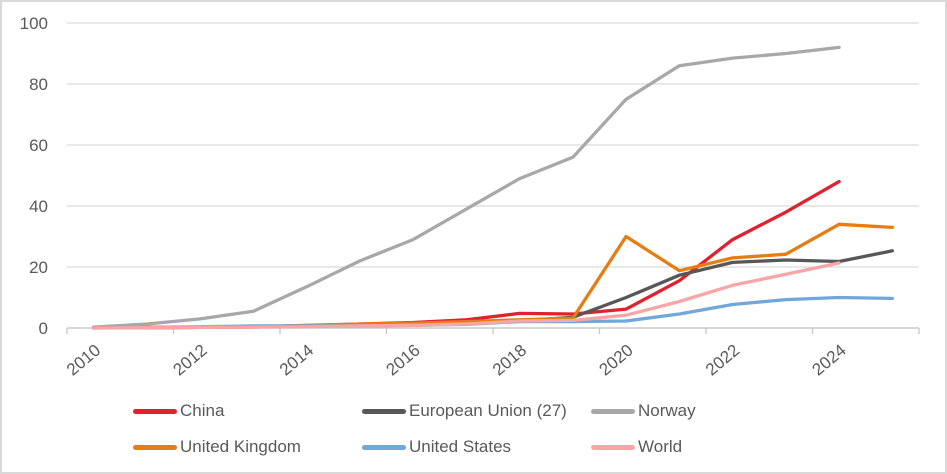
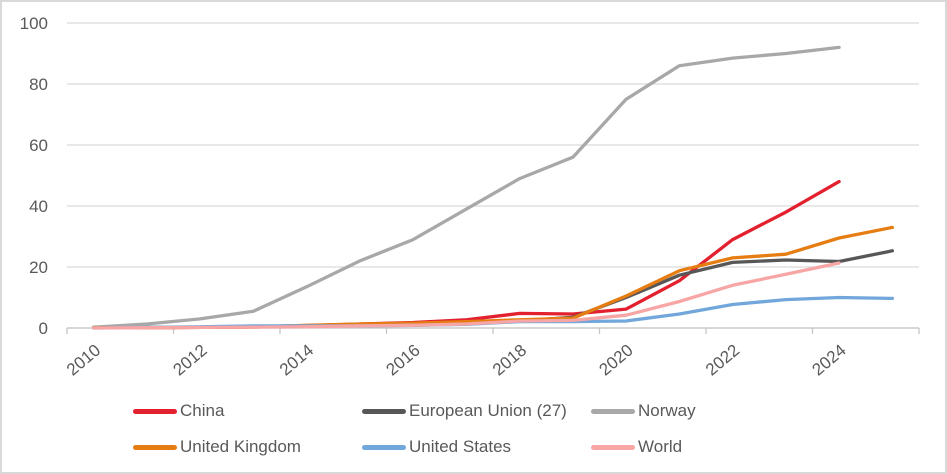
United Kingdom/2020: 30 -> 10
United Kingdom/2024: 34 -> 30
